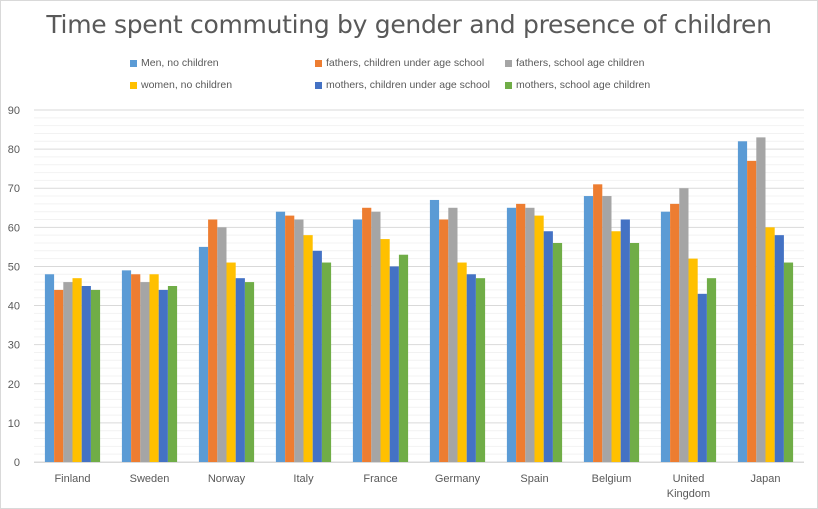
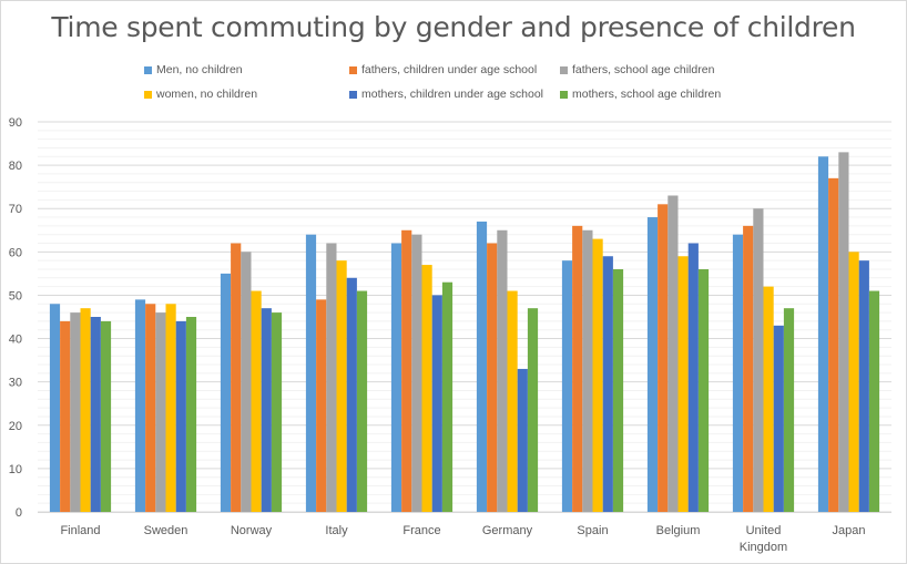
fathers, children under age school/Italy: 63 -> 49
mothers, children under age school/Germany: 48 -> 33
Men, no children/Spain: 65 -> 58
fathers, school age children/Belgium: 68 -> 73
